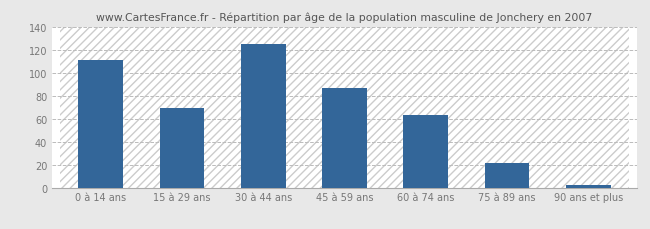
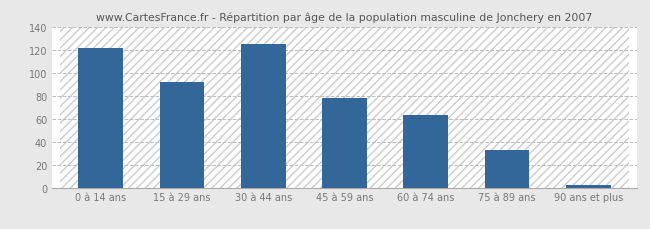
0 à 14 ans: 111 -> 121
15 à 29 ans: 69 -> 92
45 à 59 ans: 87 -> 78
75 à 89 ans: 21 -> 33
